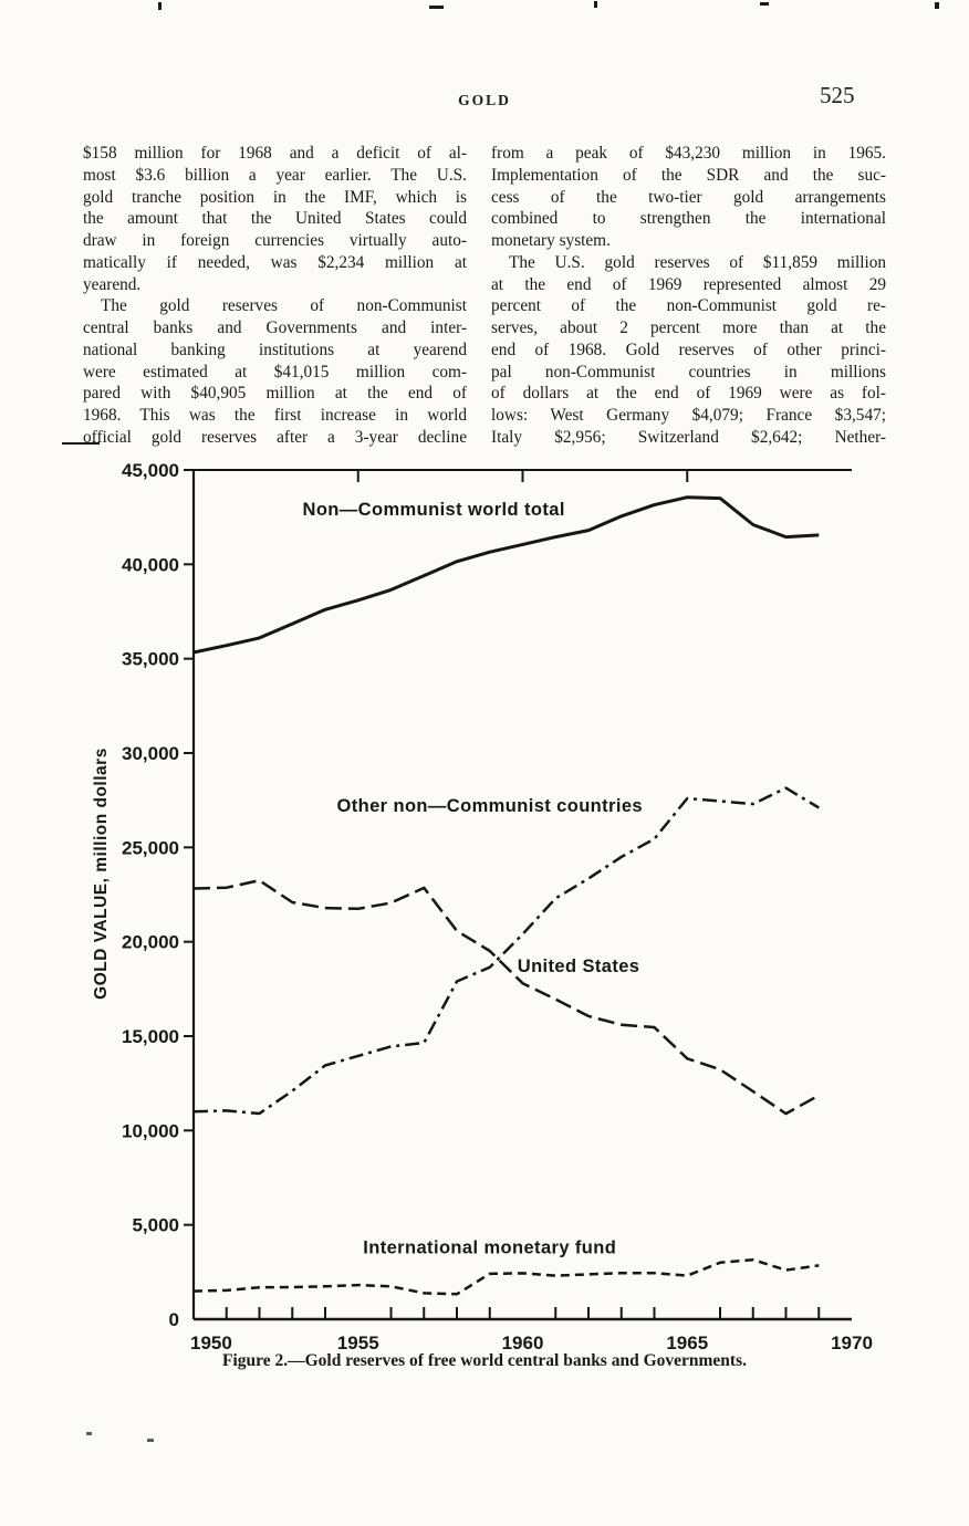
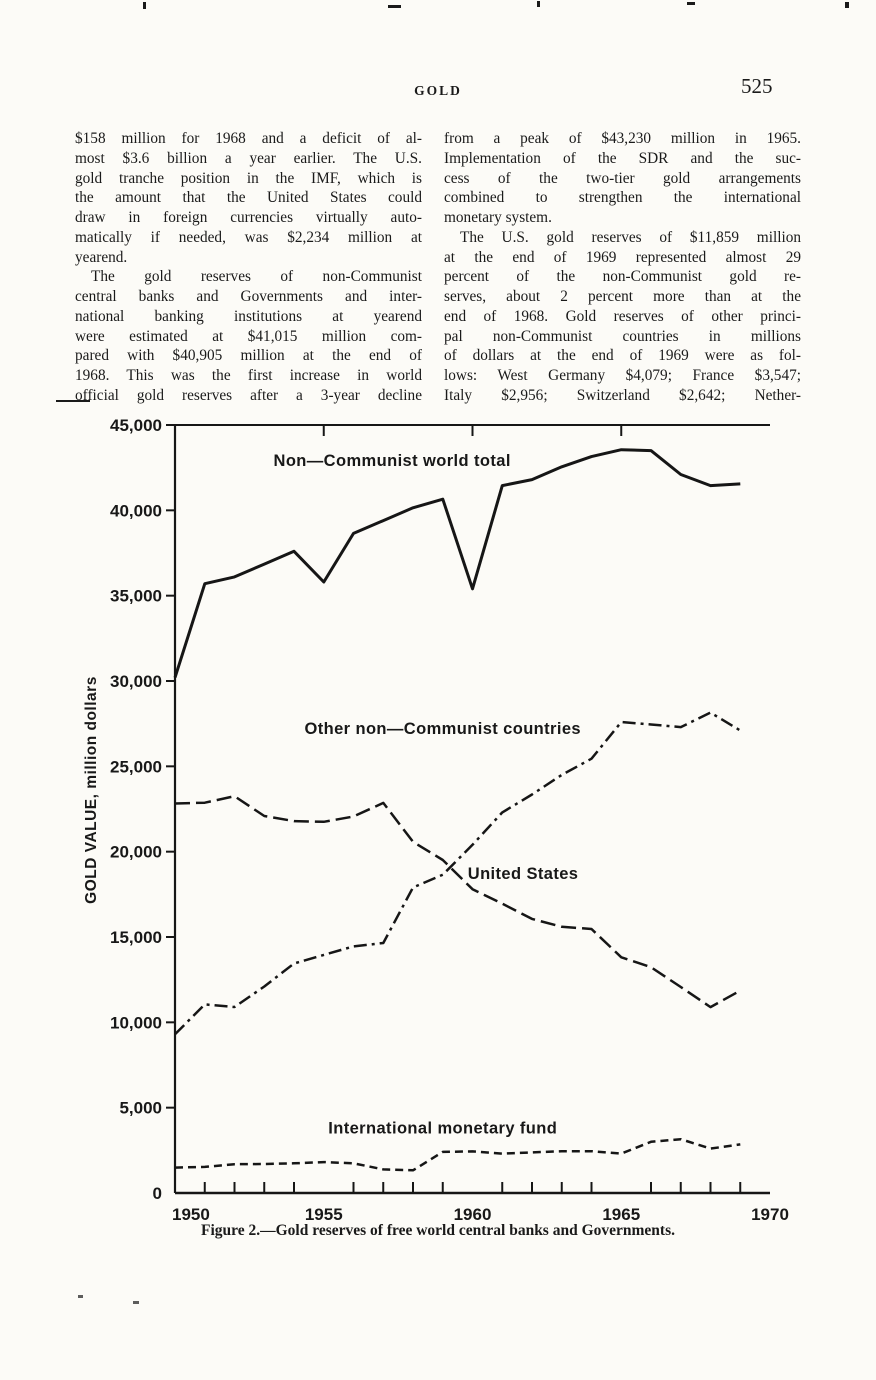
Non—Communist world total/1950: 35300 -> 30200
Other non—Communist countries/1950: 11000 -> 9300
Non—Communist world total/1955: 38100 -> 35800
Non—Communist world total/1960: 41000 -> 35400
